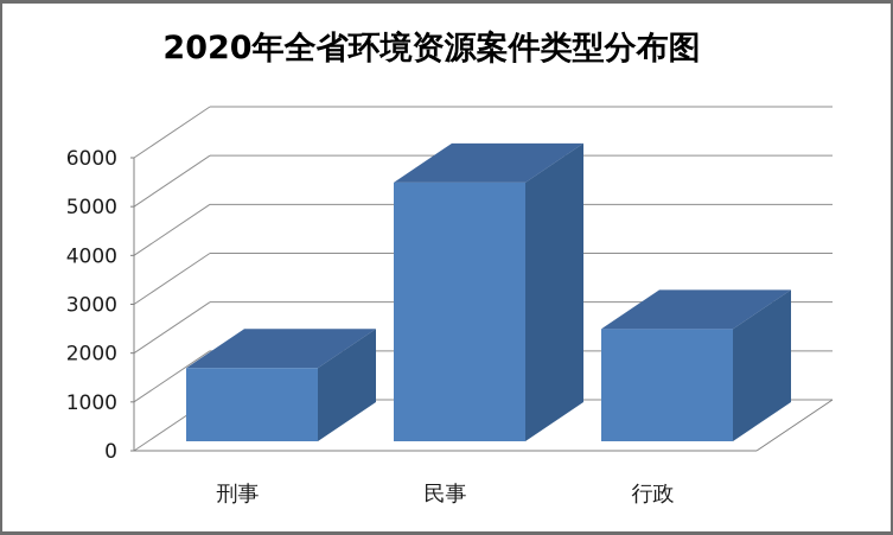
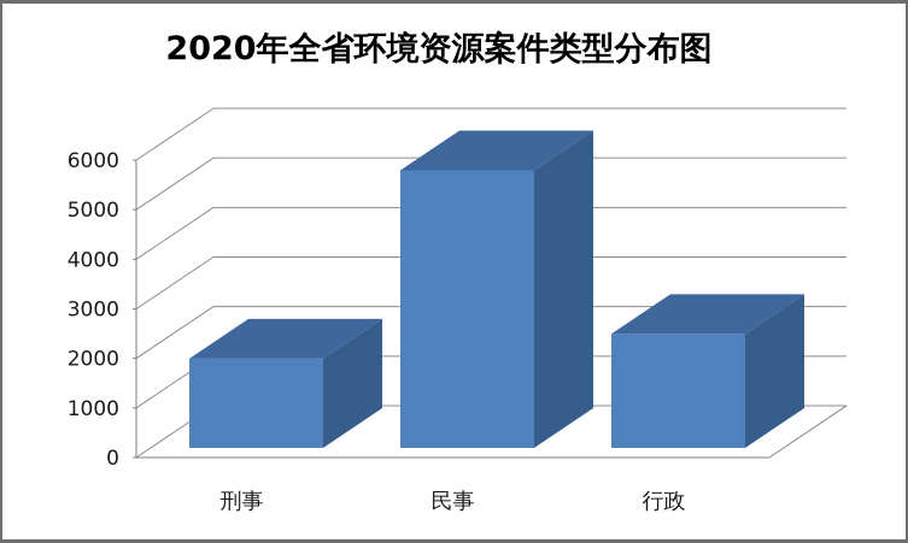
刑事: 1500 -> 1800
民事: 5300 -> 5600
